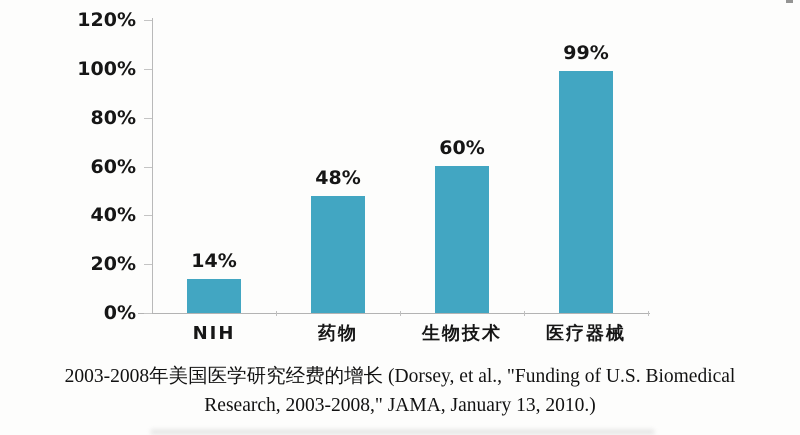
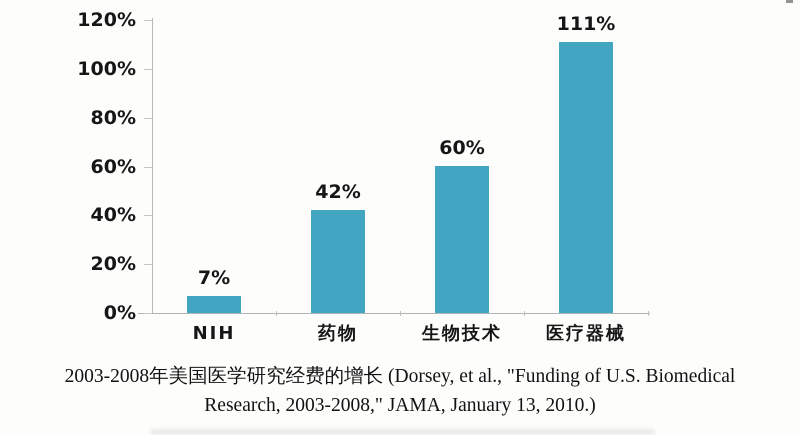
NIH: 14% -> 7%
药物: 48% -> 42%
医疗器械: 99% -> 111%
